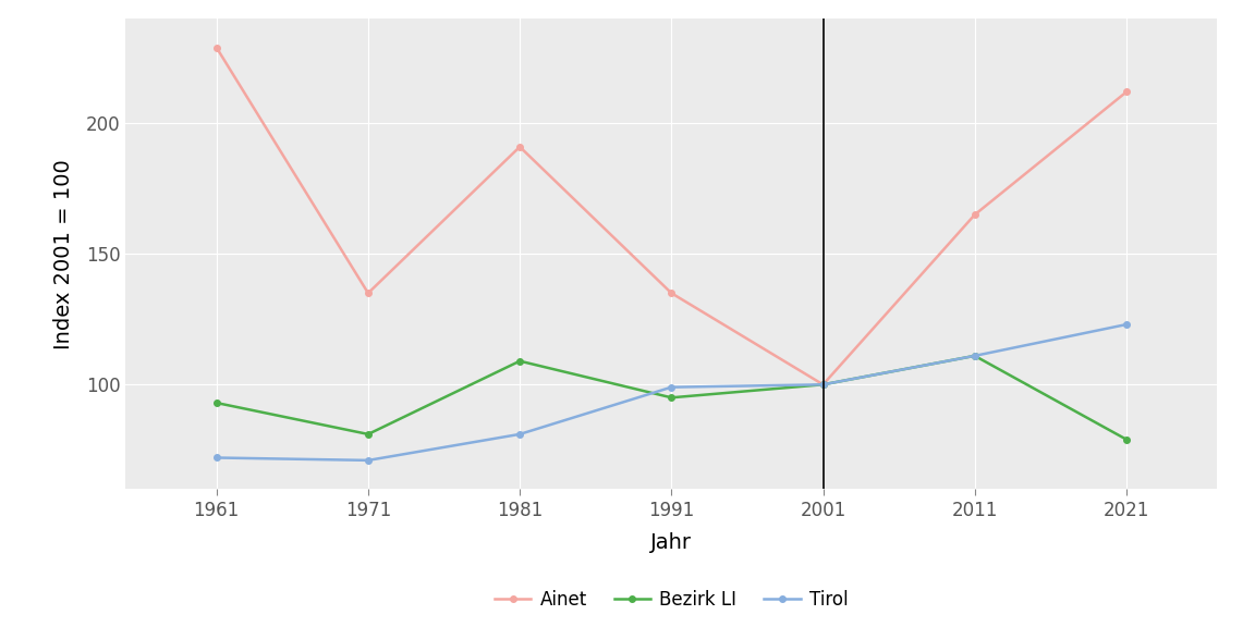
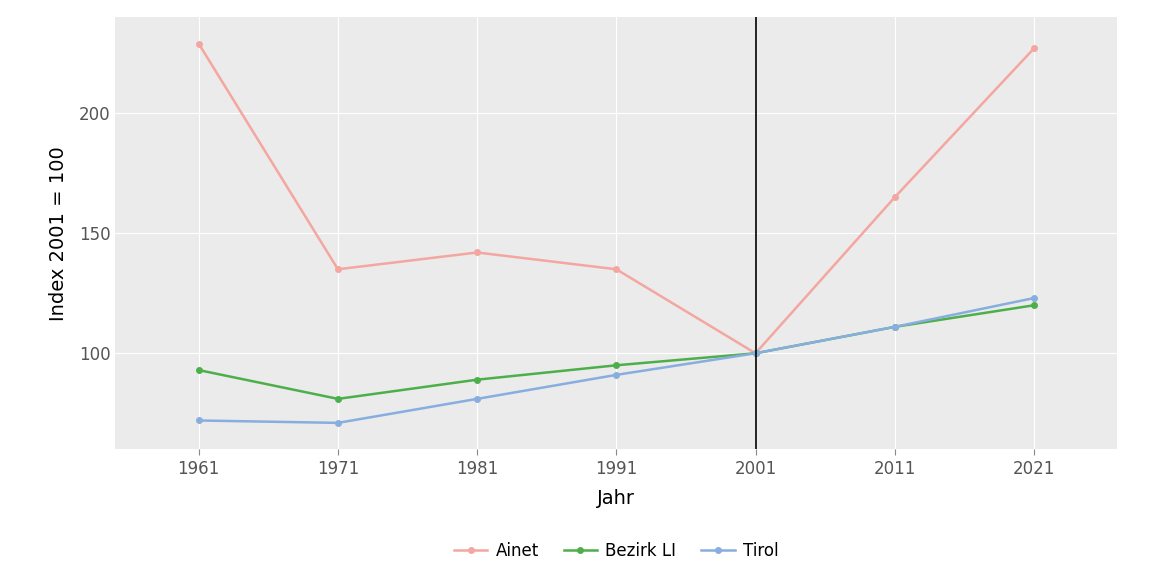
Ainet/1981: 191 -> 142
Bezirk LI/1981: 109 -> 89
Tirol/1991: 99 -> 91
Ainet/2021: 212 -> 227
Bezirk LI/2021: 79 -> 120
